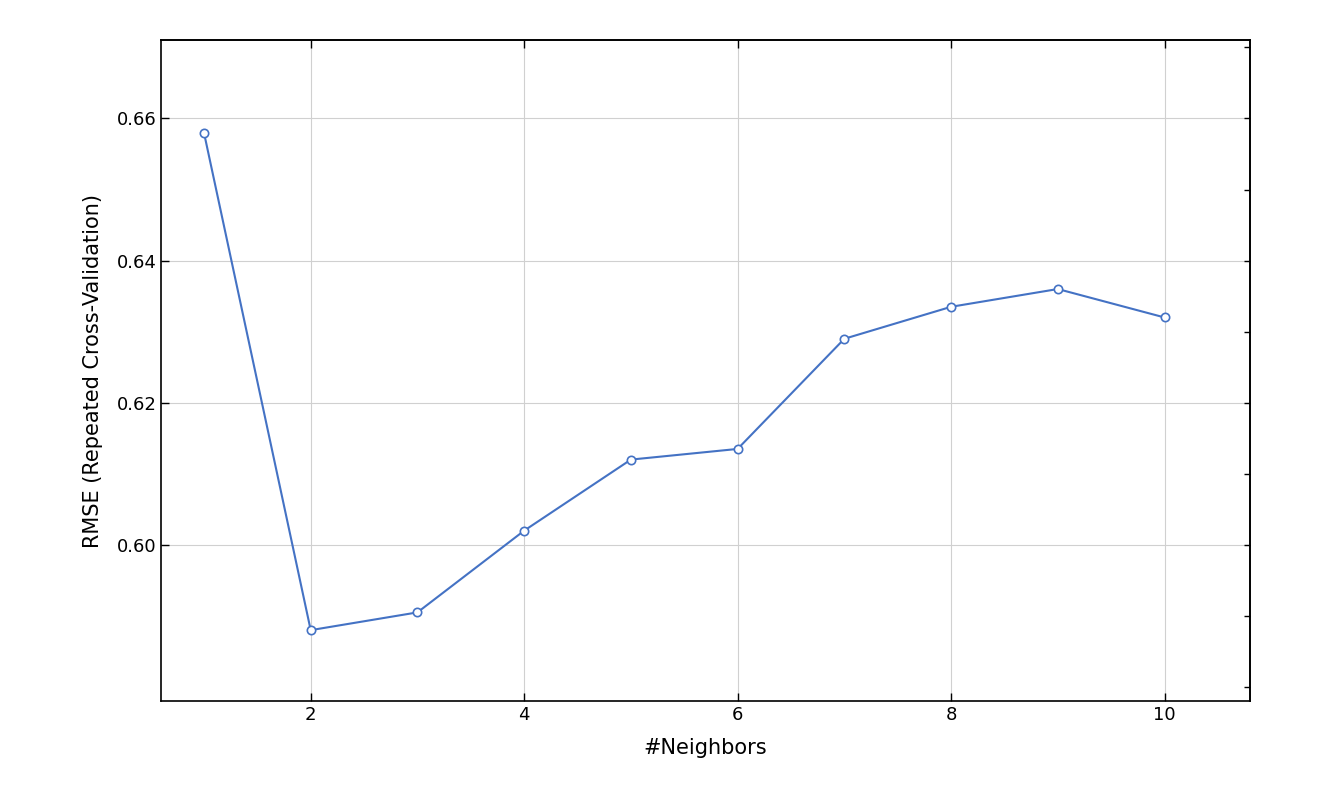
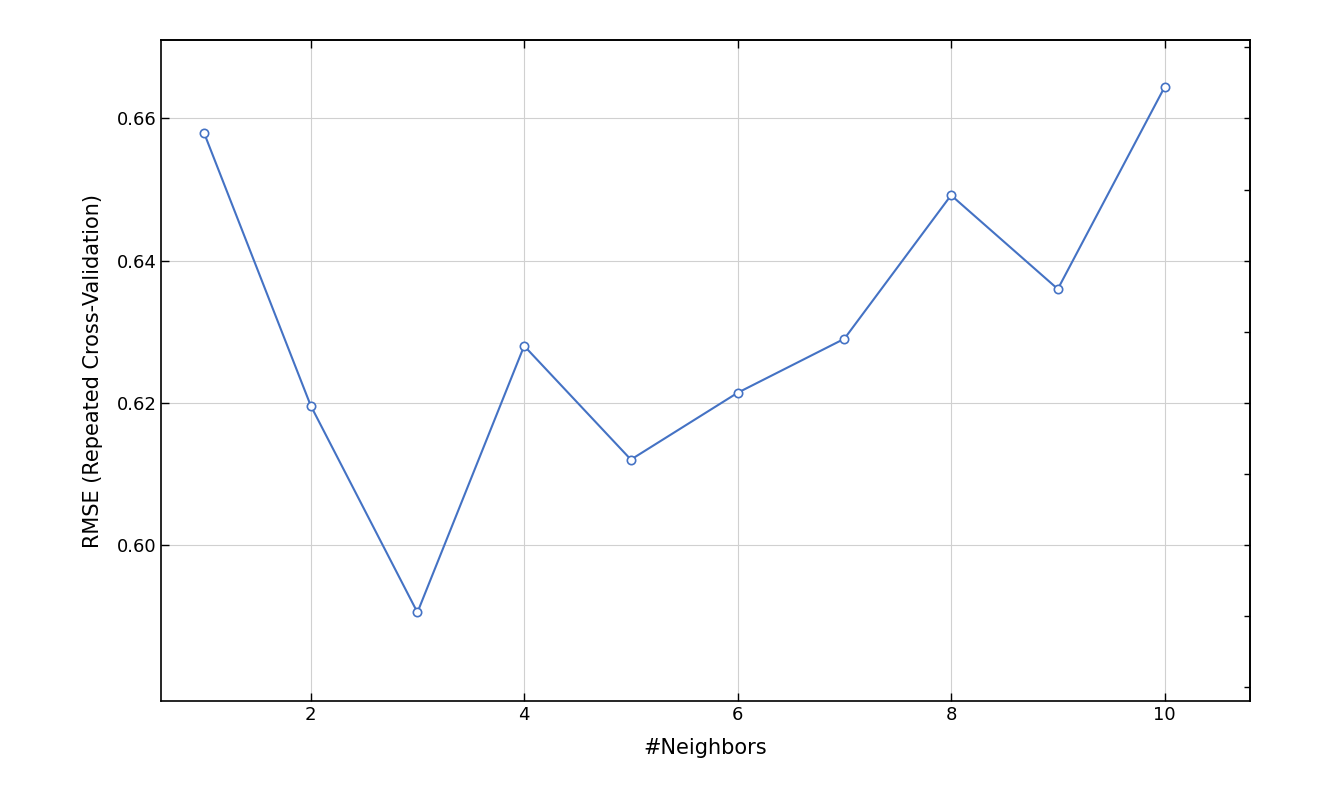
2: 0.5880 -> 0.6196
4: 0.6020 -> 0.6280
6: 0.6135 -> 0.6214
8: 0.6335 -> 0.6492
10: 0.6320 -> 0.6644
